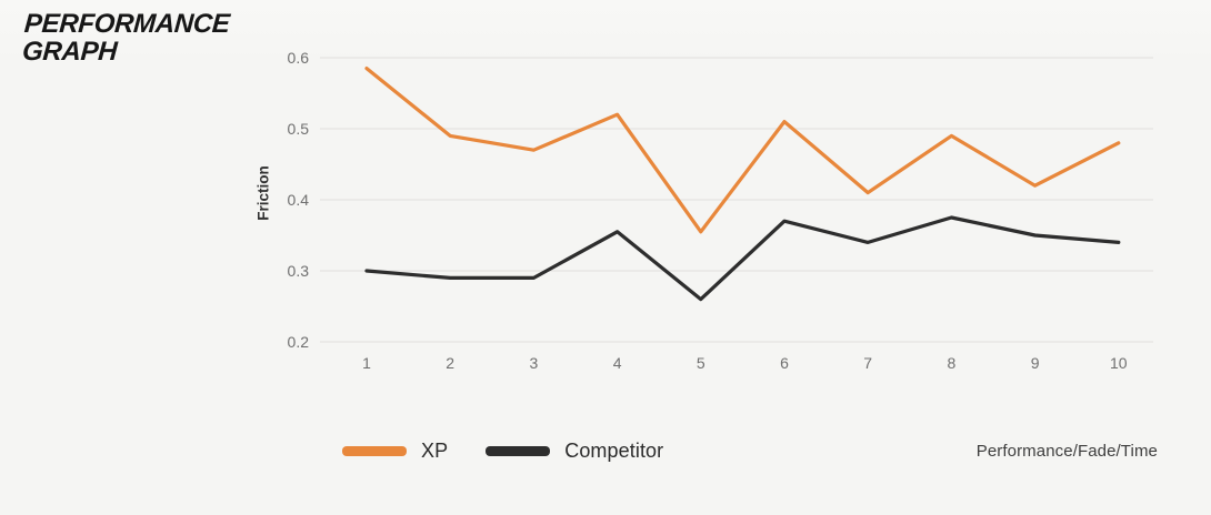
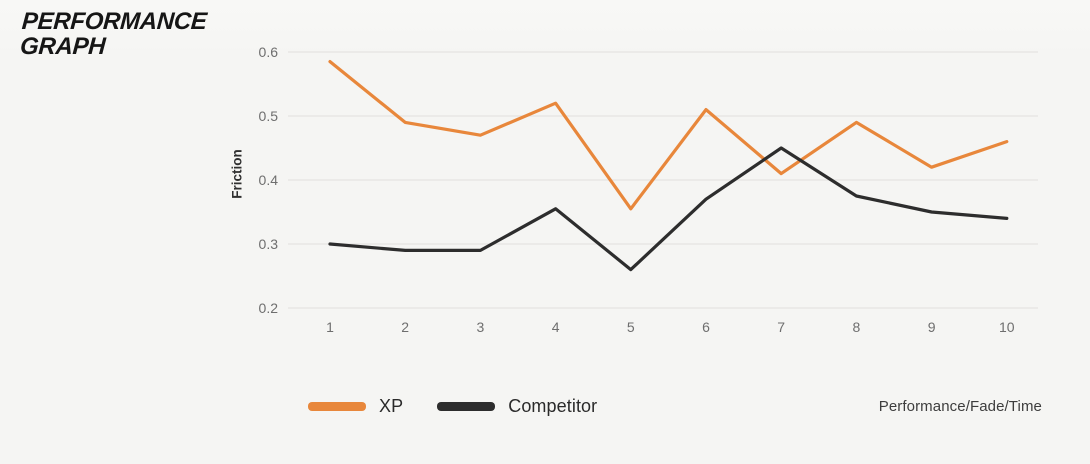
Competitor/7: 0.34 -> 0.45
XP/10: 0.48 -> 0.46
